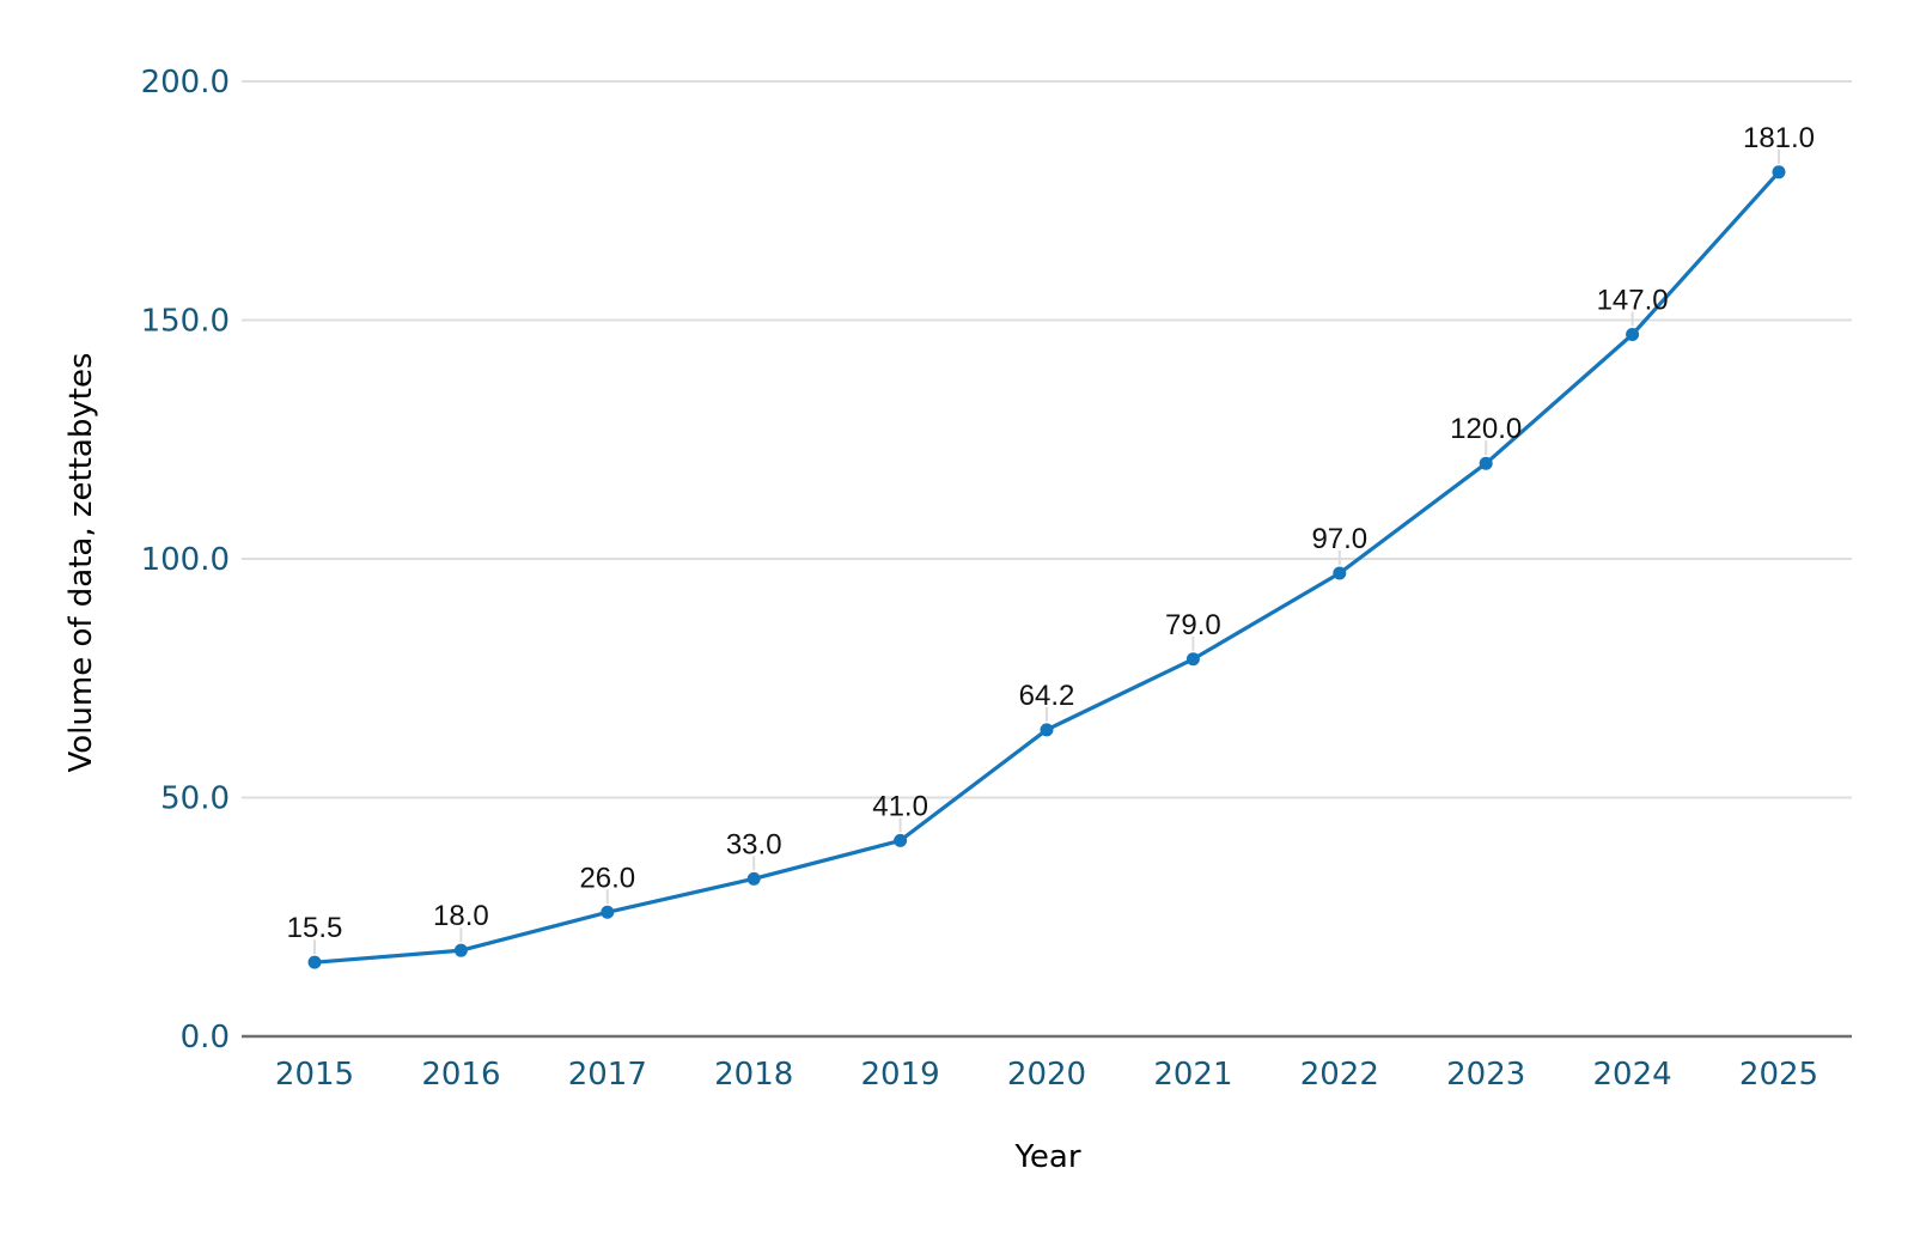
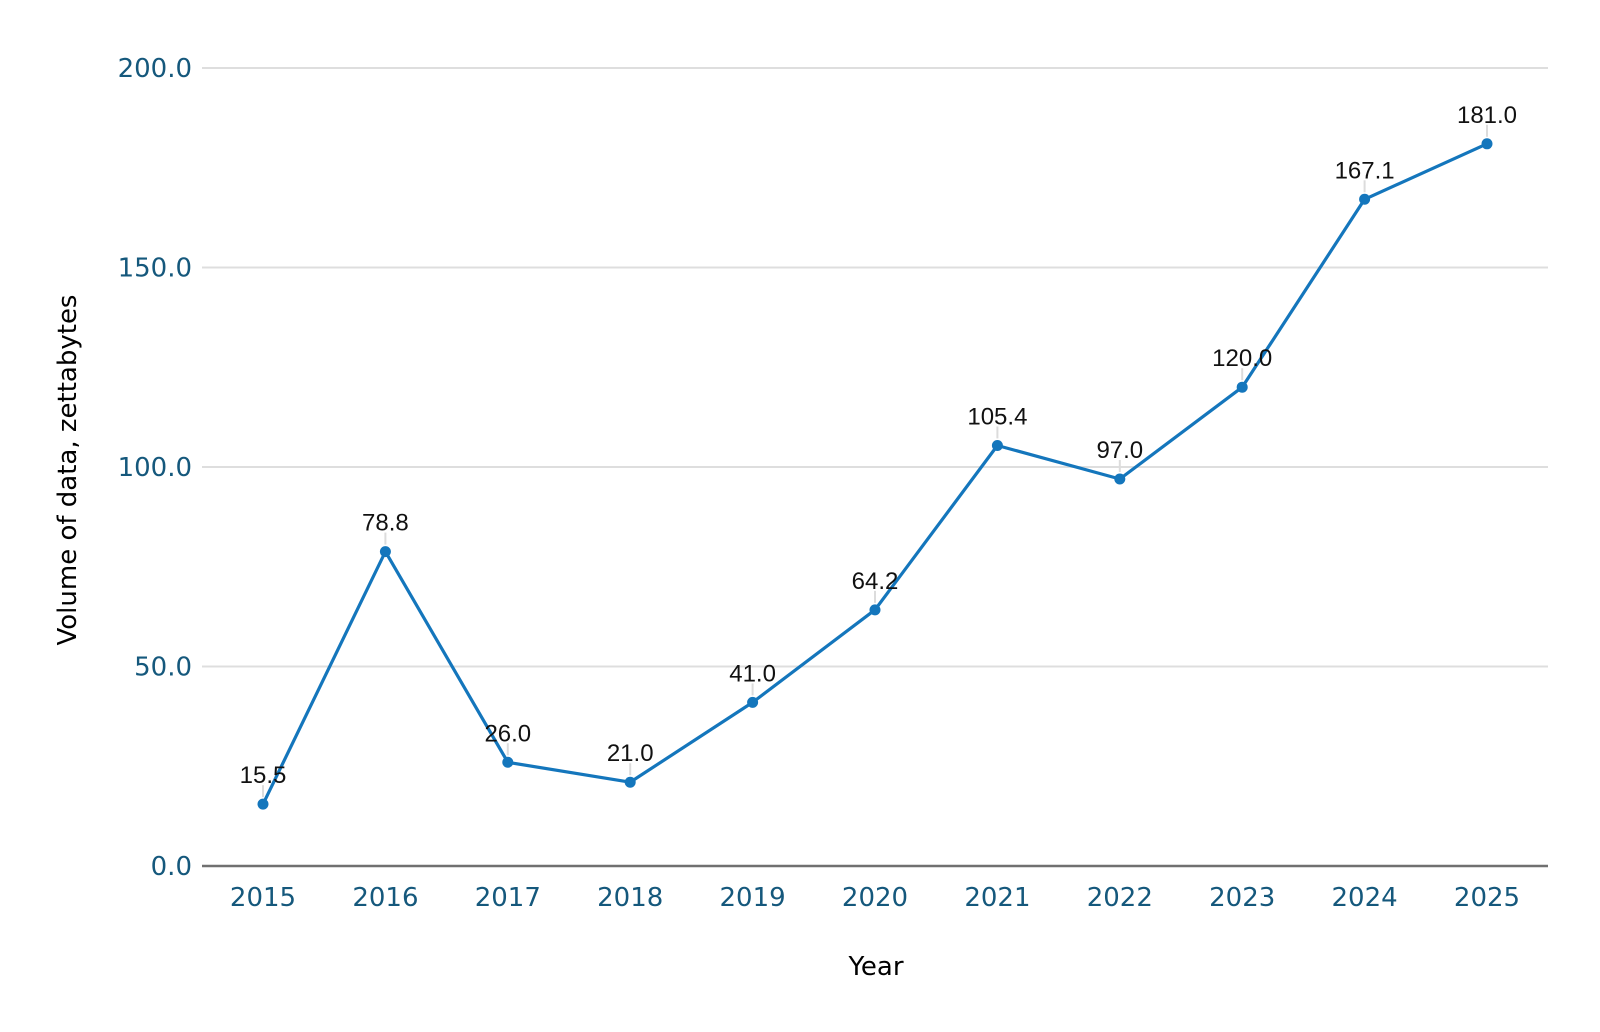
2016: 18.0 -> 78.8
2018: 33.0 -> 21.0
2021: 79.0 -> 105.4
2024: 147.0 -> 167.1
